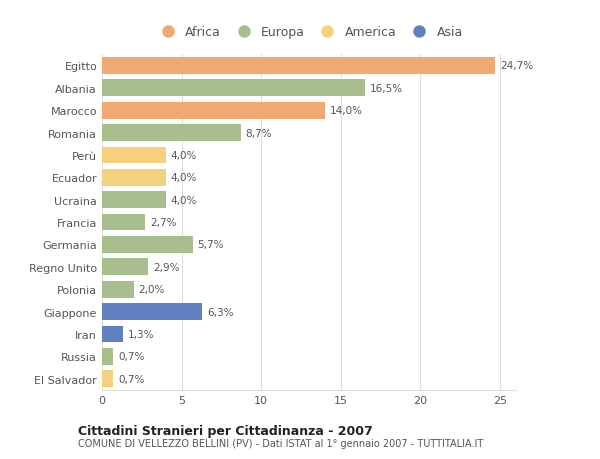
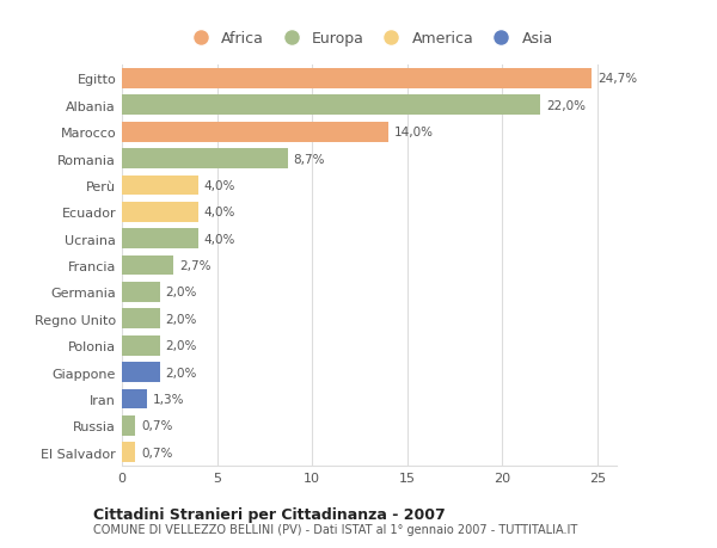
Albania: 16,5% -> 22,0%
Germania: 5,7% -> 2,0%
Regno Unito: 2,9% -> 2,0%
Giappone: 6,3% -> 2,0%
